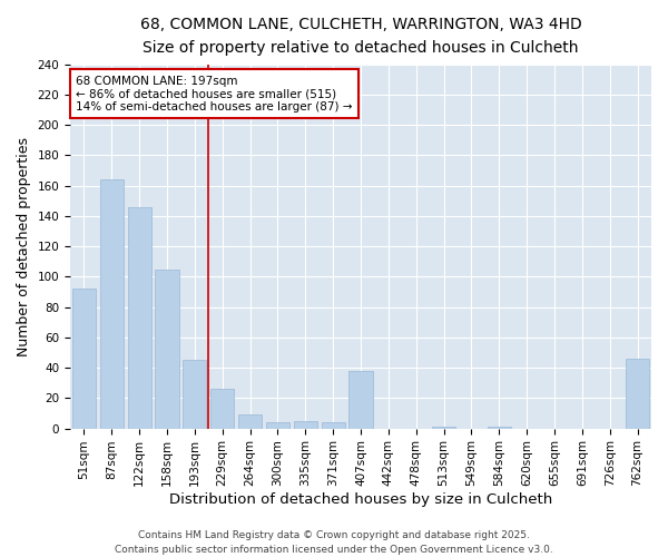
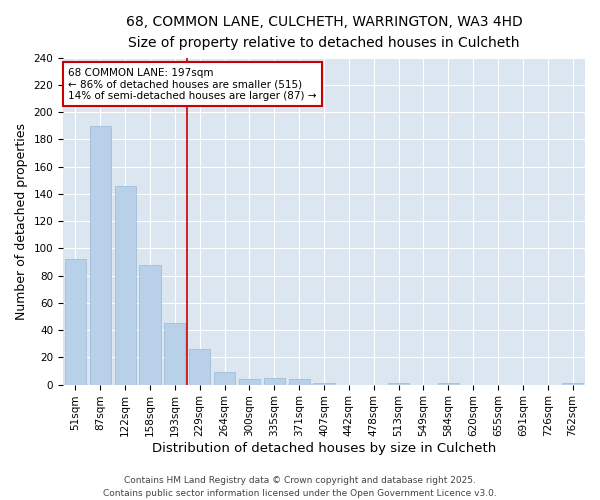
87sqm: 164 -> 190
158sqm: 105 -> 88
407sqm: 38 -> 1
762sqm: 46 -> 1
